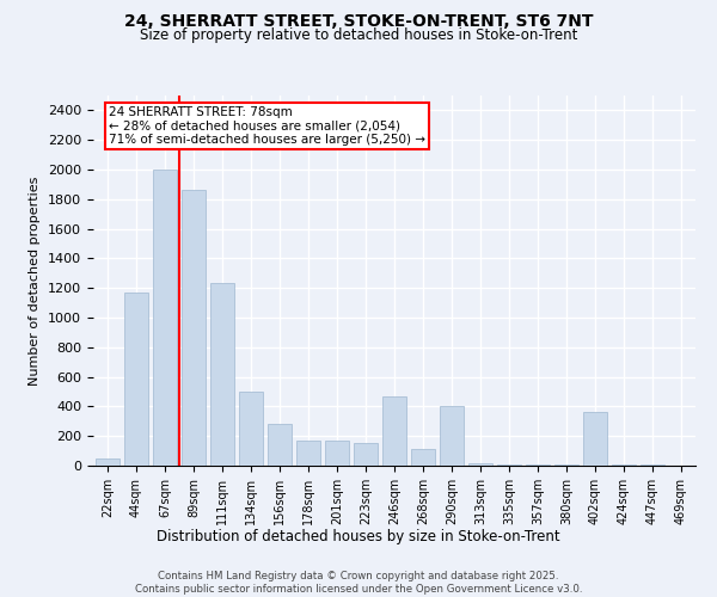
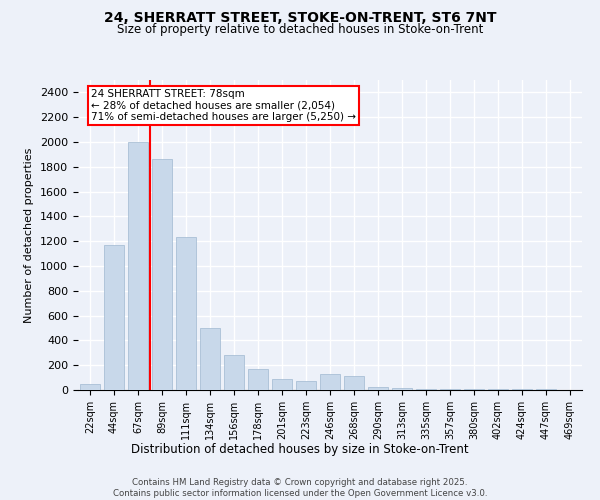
201sqm: 170 -> 90
223sqm: 150 -> 70
246sqm: 470 -> 130
290sqm: 400 -> 20
402sqm: 360 -> 0
